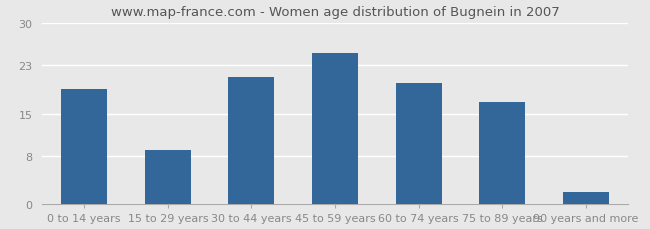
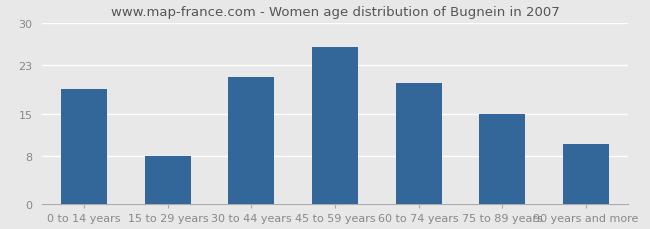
15 to 29 years: 9 -> 8
45 to 59 years: 25 -> 26
75 to 89 years: 17 -> 15
90 years and more: 2 -> 10
